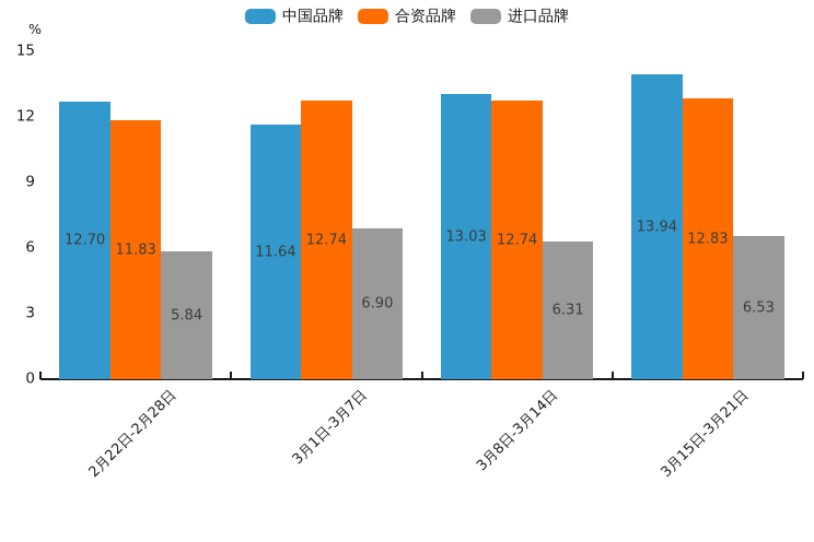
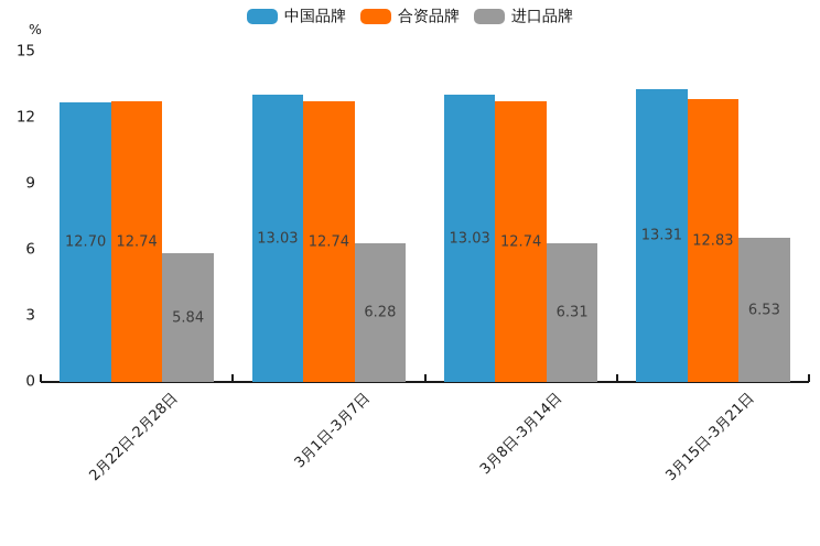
合资品牌/2月22日-2月28日: 11.83 -> 12.74
中国品牌/3月1日-3月7日: 11.64 -> 13.03
进口品牌/3月1日-3月7日: 6.90 -> 6.28
中国品牌/3月15日-3月21日: 13.94 -> 13.31
